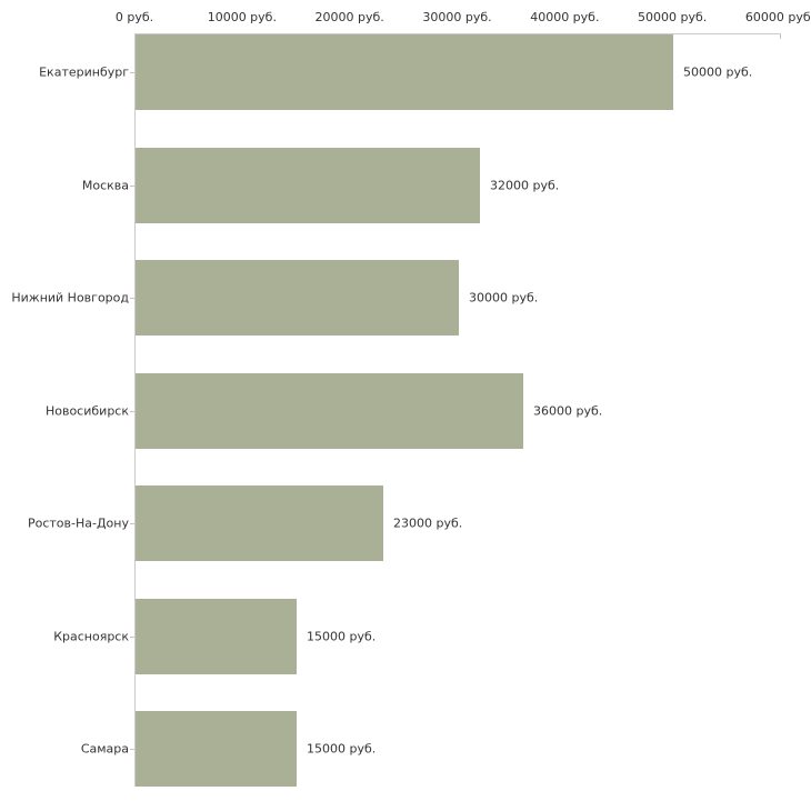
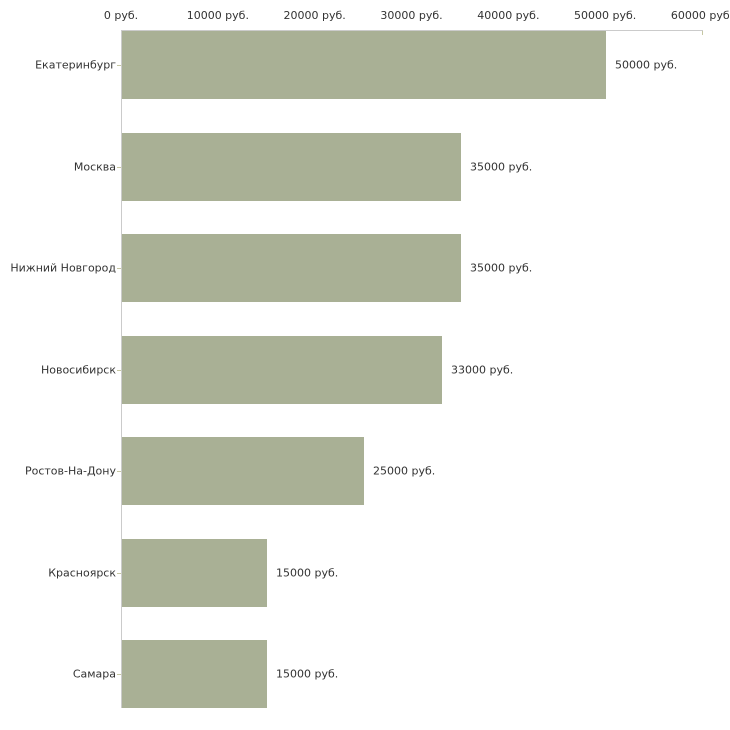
Москва: 32000 -> 35000
Нижний Новгород: 30000 -> 35000
Новосибирск: 36000 -> 33000
Ростов-На-Дону: 23000 -> 25000
